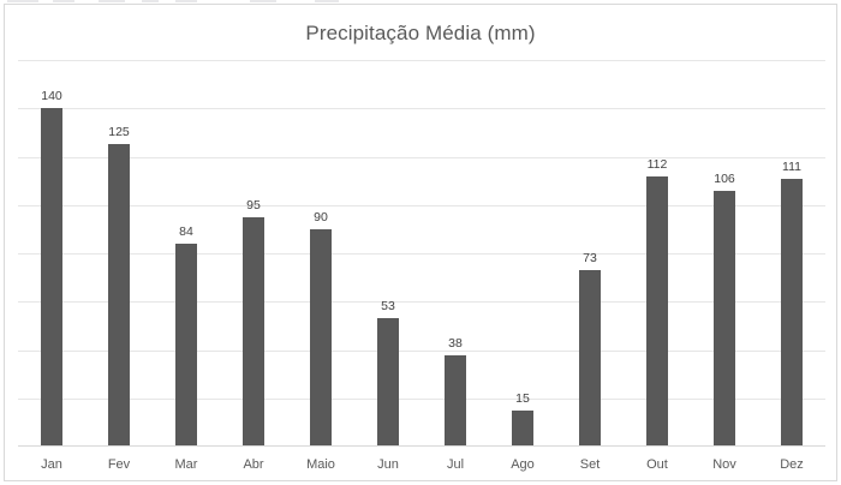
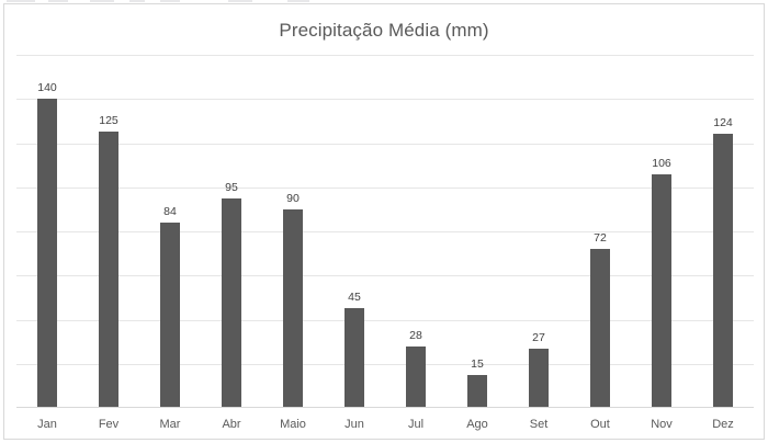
Jun: 53 -> 45
Jul: 38 -> 28
Set: 73 -> 27
Out: 112 -> 72
Dez: 111 -> 124
